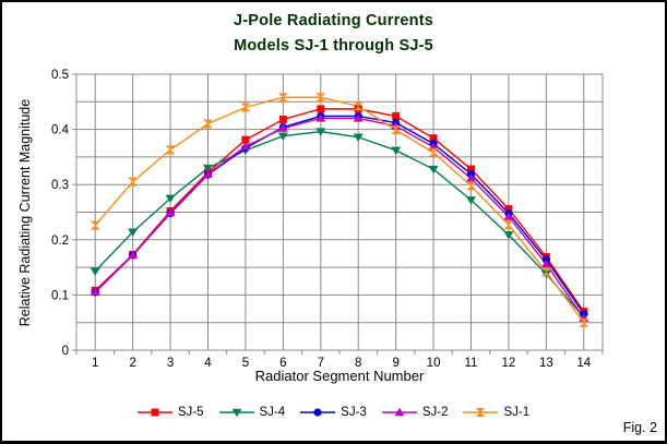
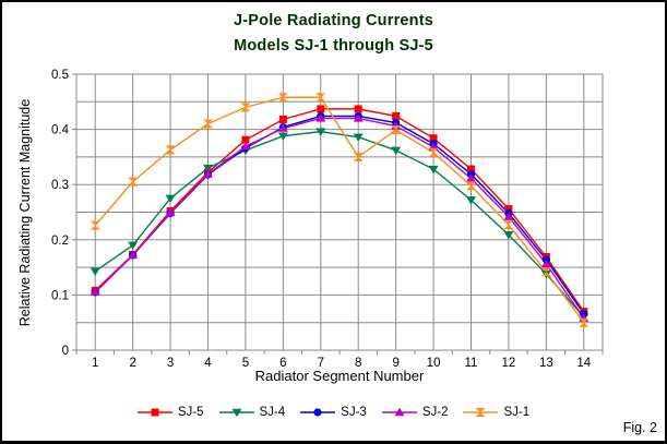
SJ-4/2: 0.21 -> 0.19
SJ-1/8: 0.44 -> 0.35
